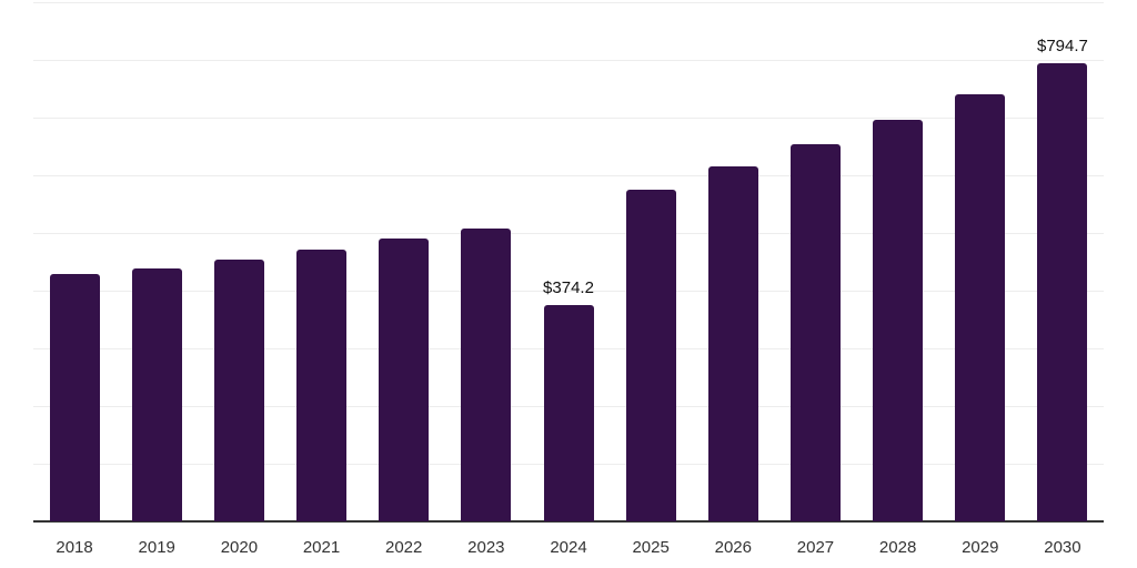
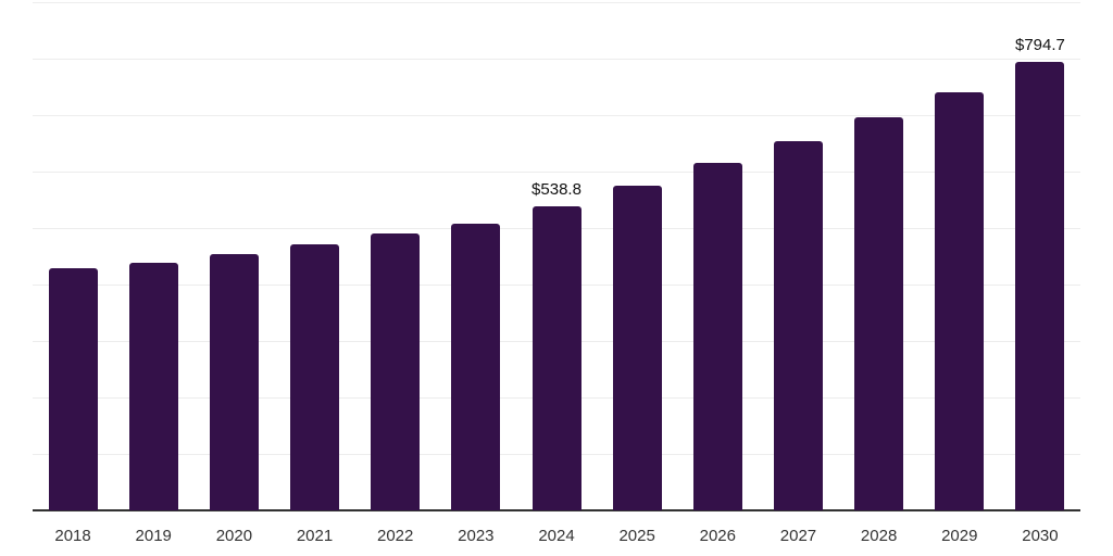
2024: $374.2 -> $538.8
